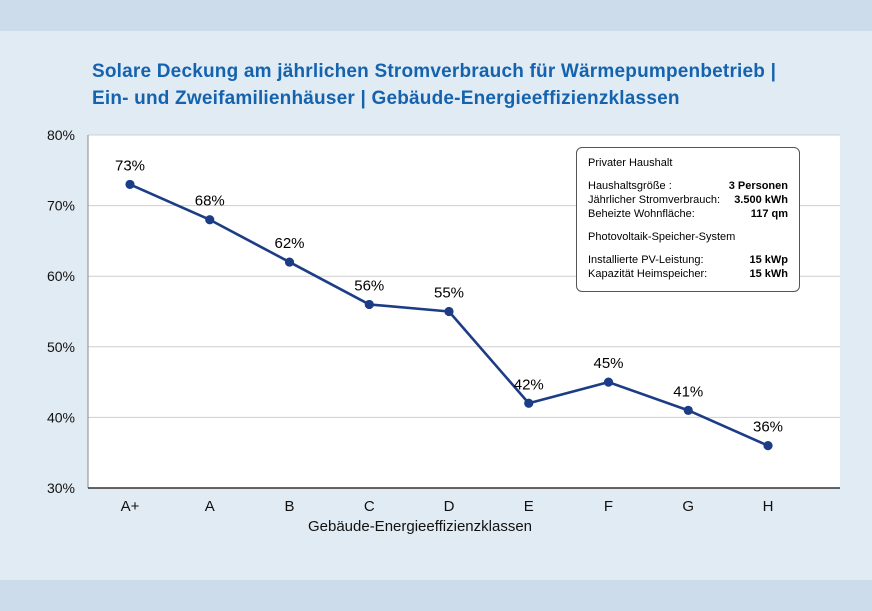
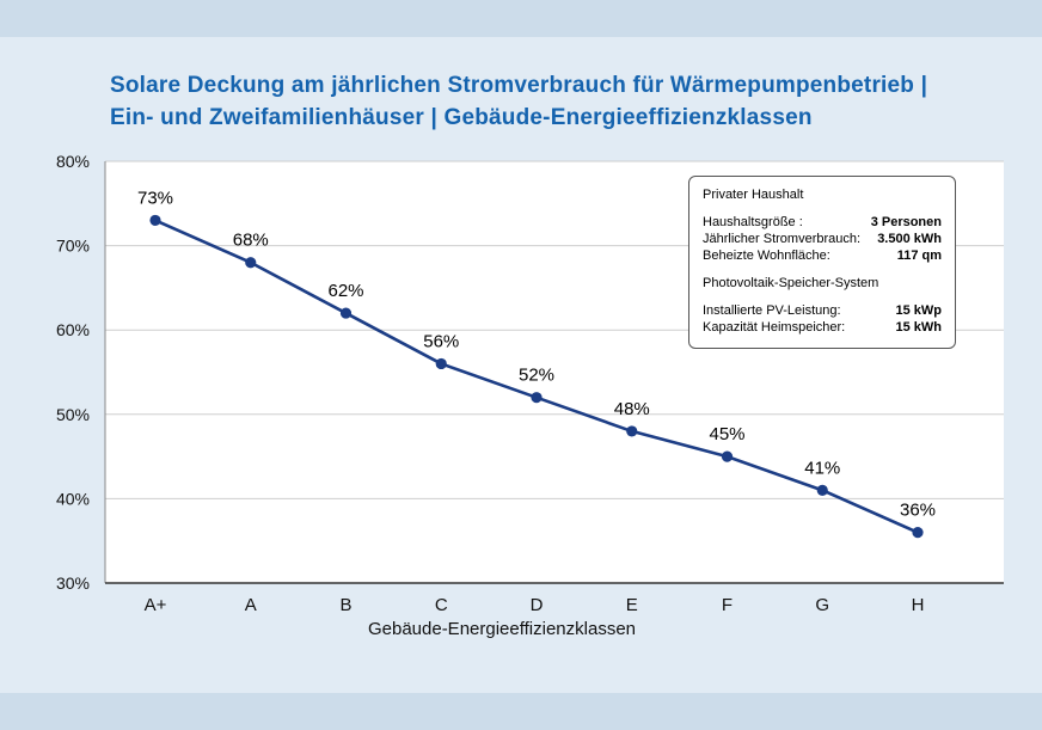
D: 55% -> 52%
E: 42% -> 48%
